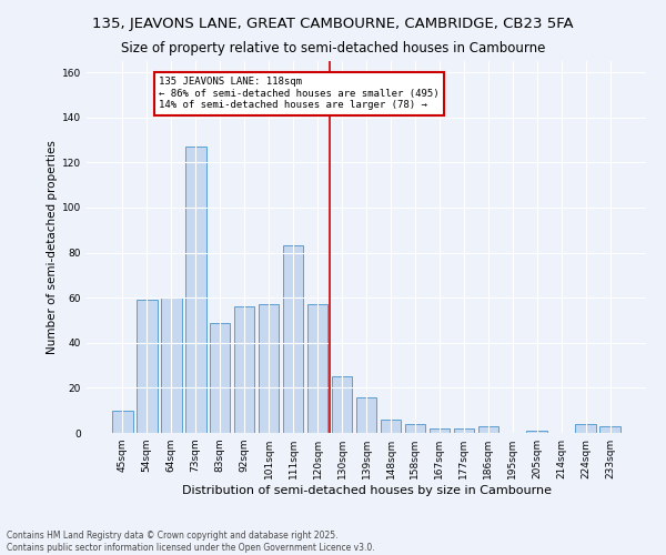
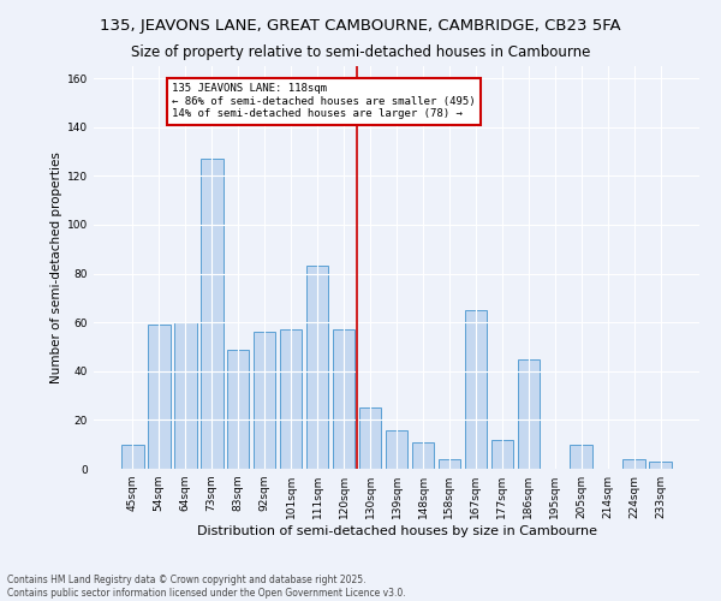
148sqm: 6 -> 11
167sqm: 2 -> 65
177sqm: 2 -> 12
186sqm: 3 -> 45
205sqm: 1 -> 10
